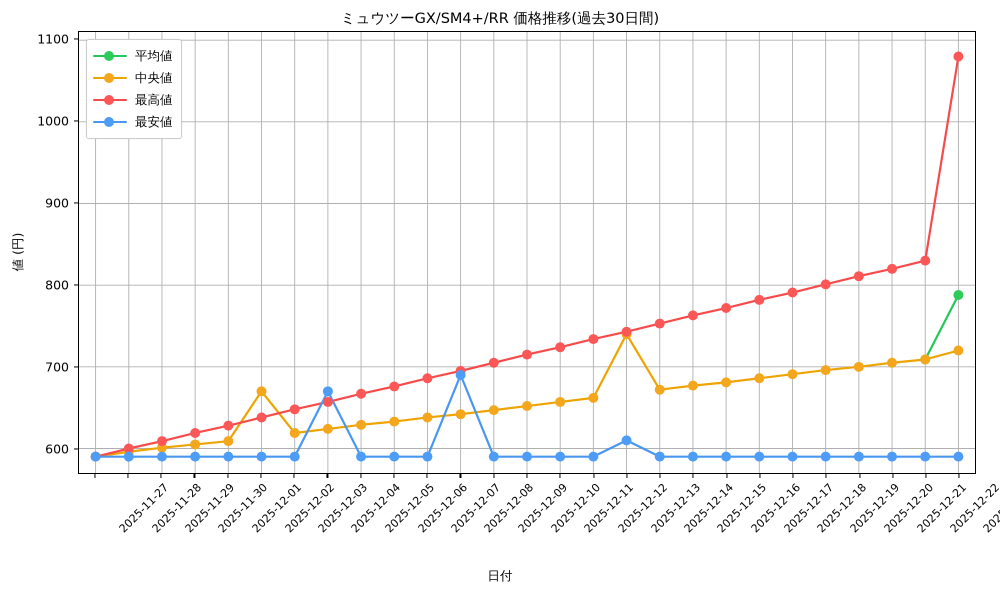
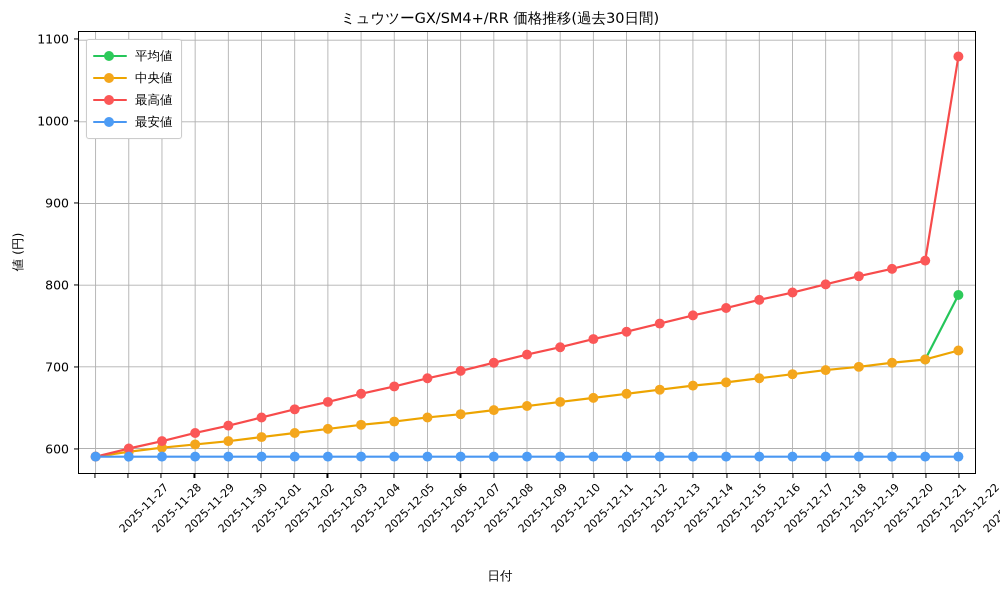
中央値/2025-12-02: 670 -> 610
最安値/2025-12-04: 670 -> 590
最安値/2025-12-08: 690 -> 590
中央値/2025-12-13: 740 -> 670
最安値/2025-12-13: 610 -> 590
